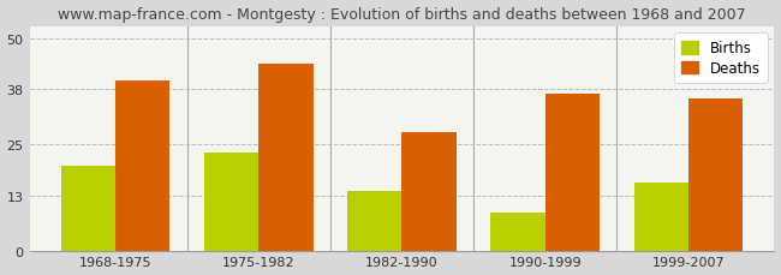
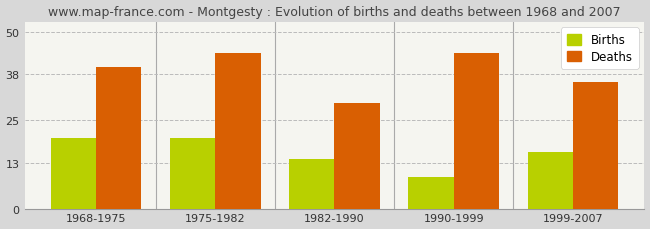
Births/1975-1982: 23 -> 20
Deaths/1982-1990: 28 -> 30
Deaths/1990-1999: 37 -> 44
